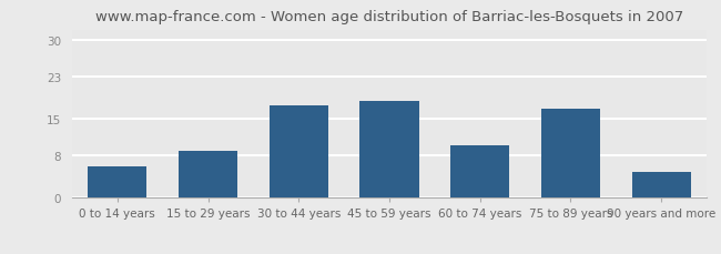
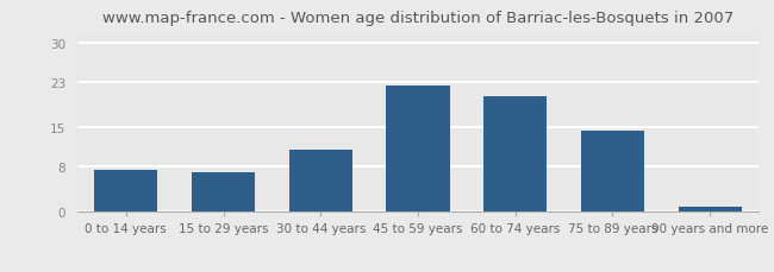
0 to 14 years: 6.0 -> 7.5
15 to 29 years: 9.0 -> 7.0
30 to 44 years: 17.5 -> 11.0
45 to 59 years: 18.5 -> 22.5
60 to 74 years: 10.0 -> 20.5
75 to 89 years: 17.0 -> 14.5
90 years and more: 5.0 -> 1.0
